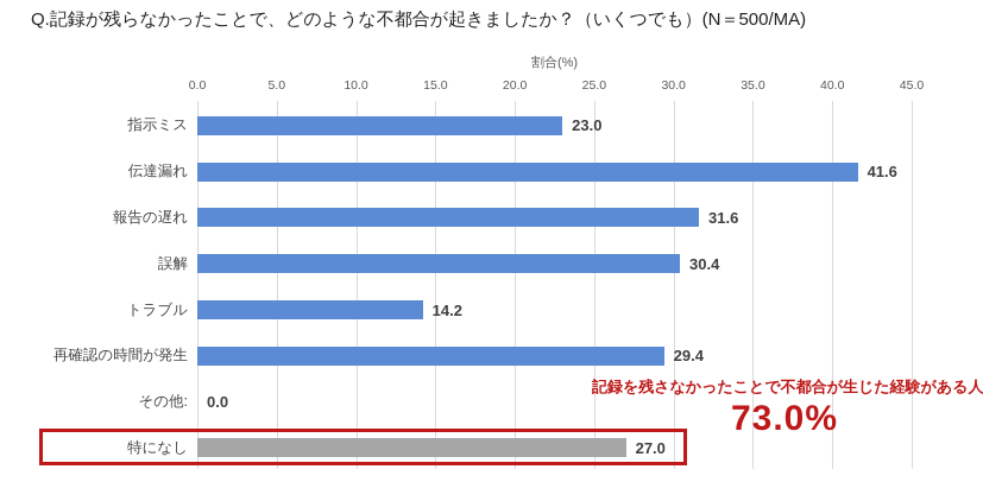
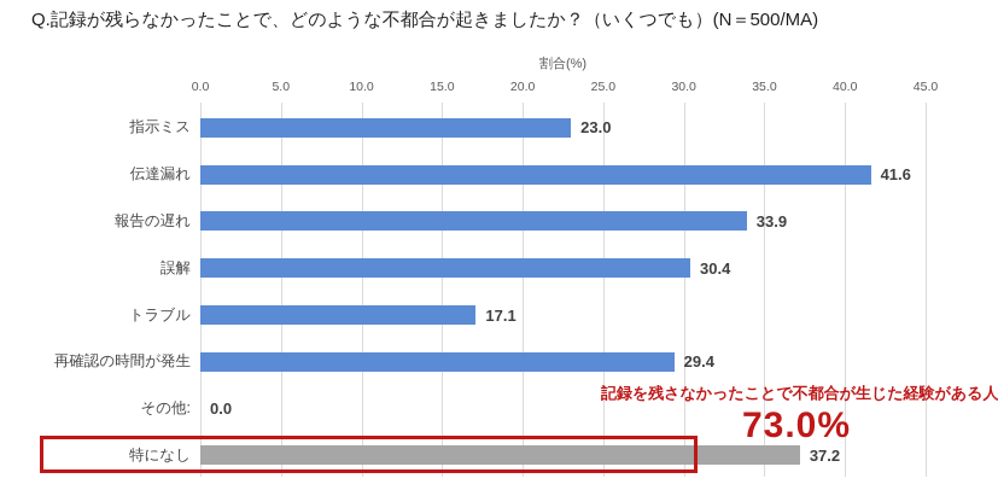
報告の遅れ: 31.6 -> 33.9
トラブル: 14.2 -> 17.1
特になし: 27.0 -> 37.2
